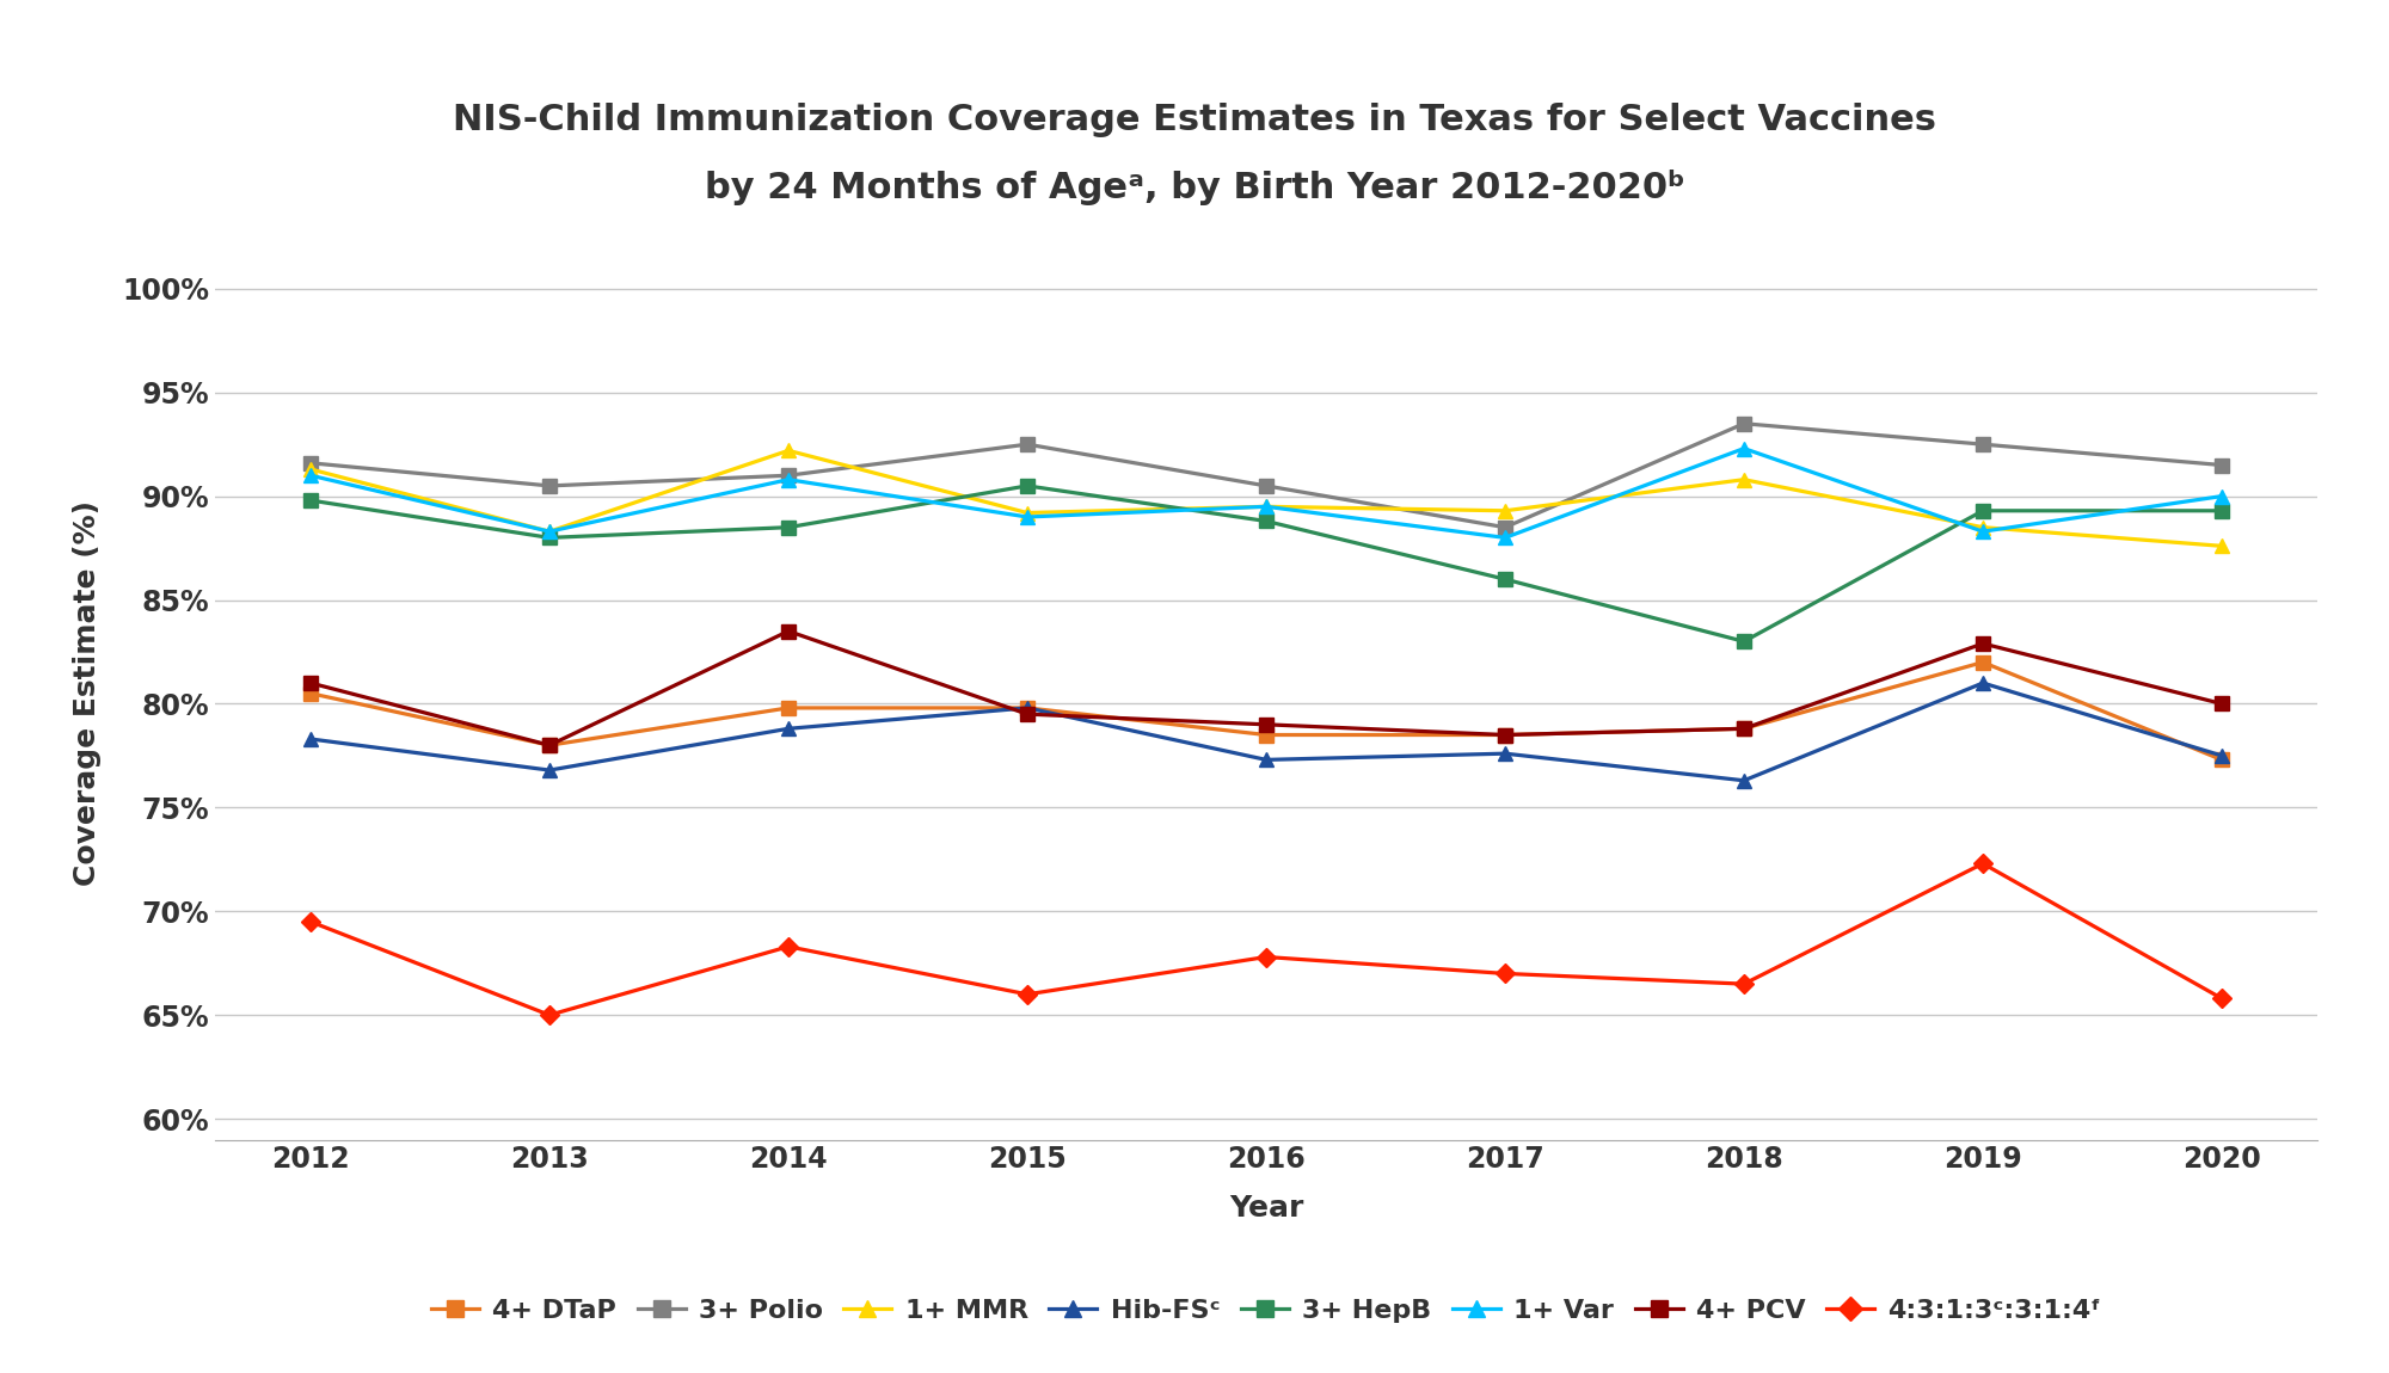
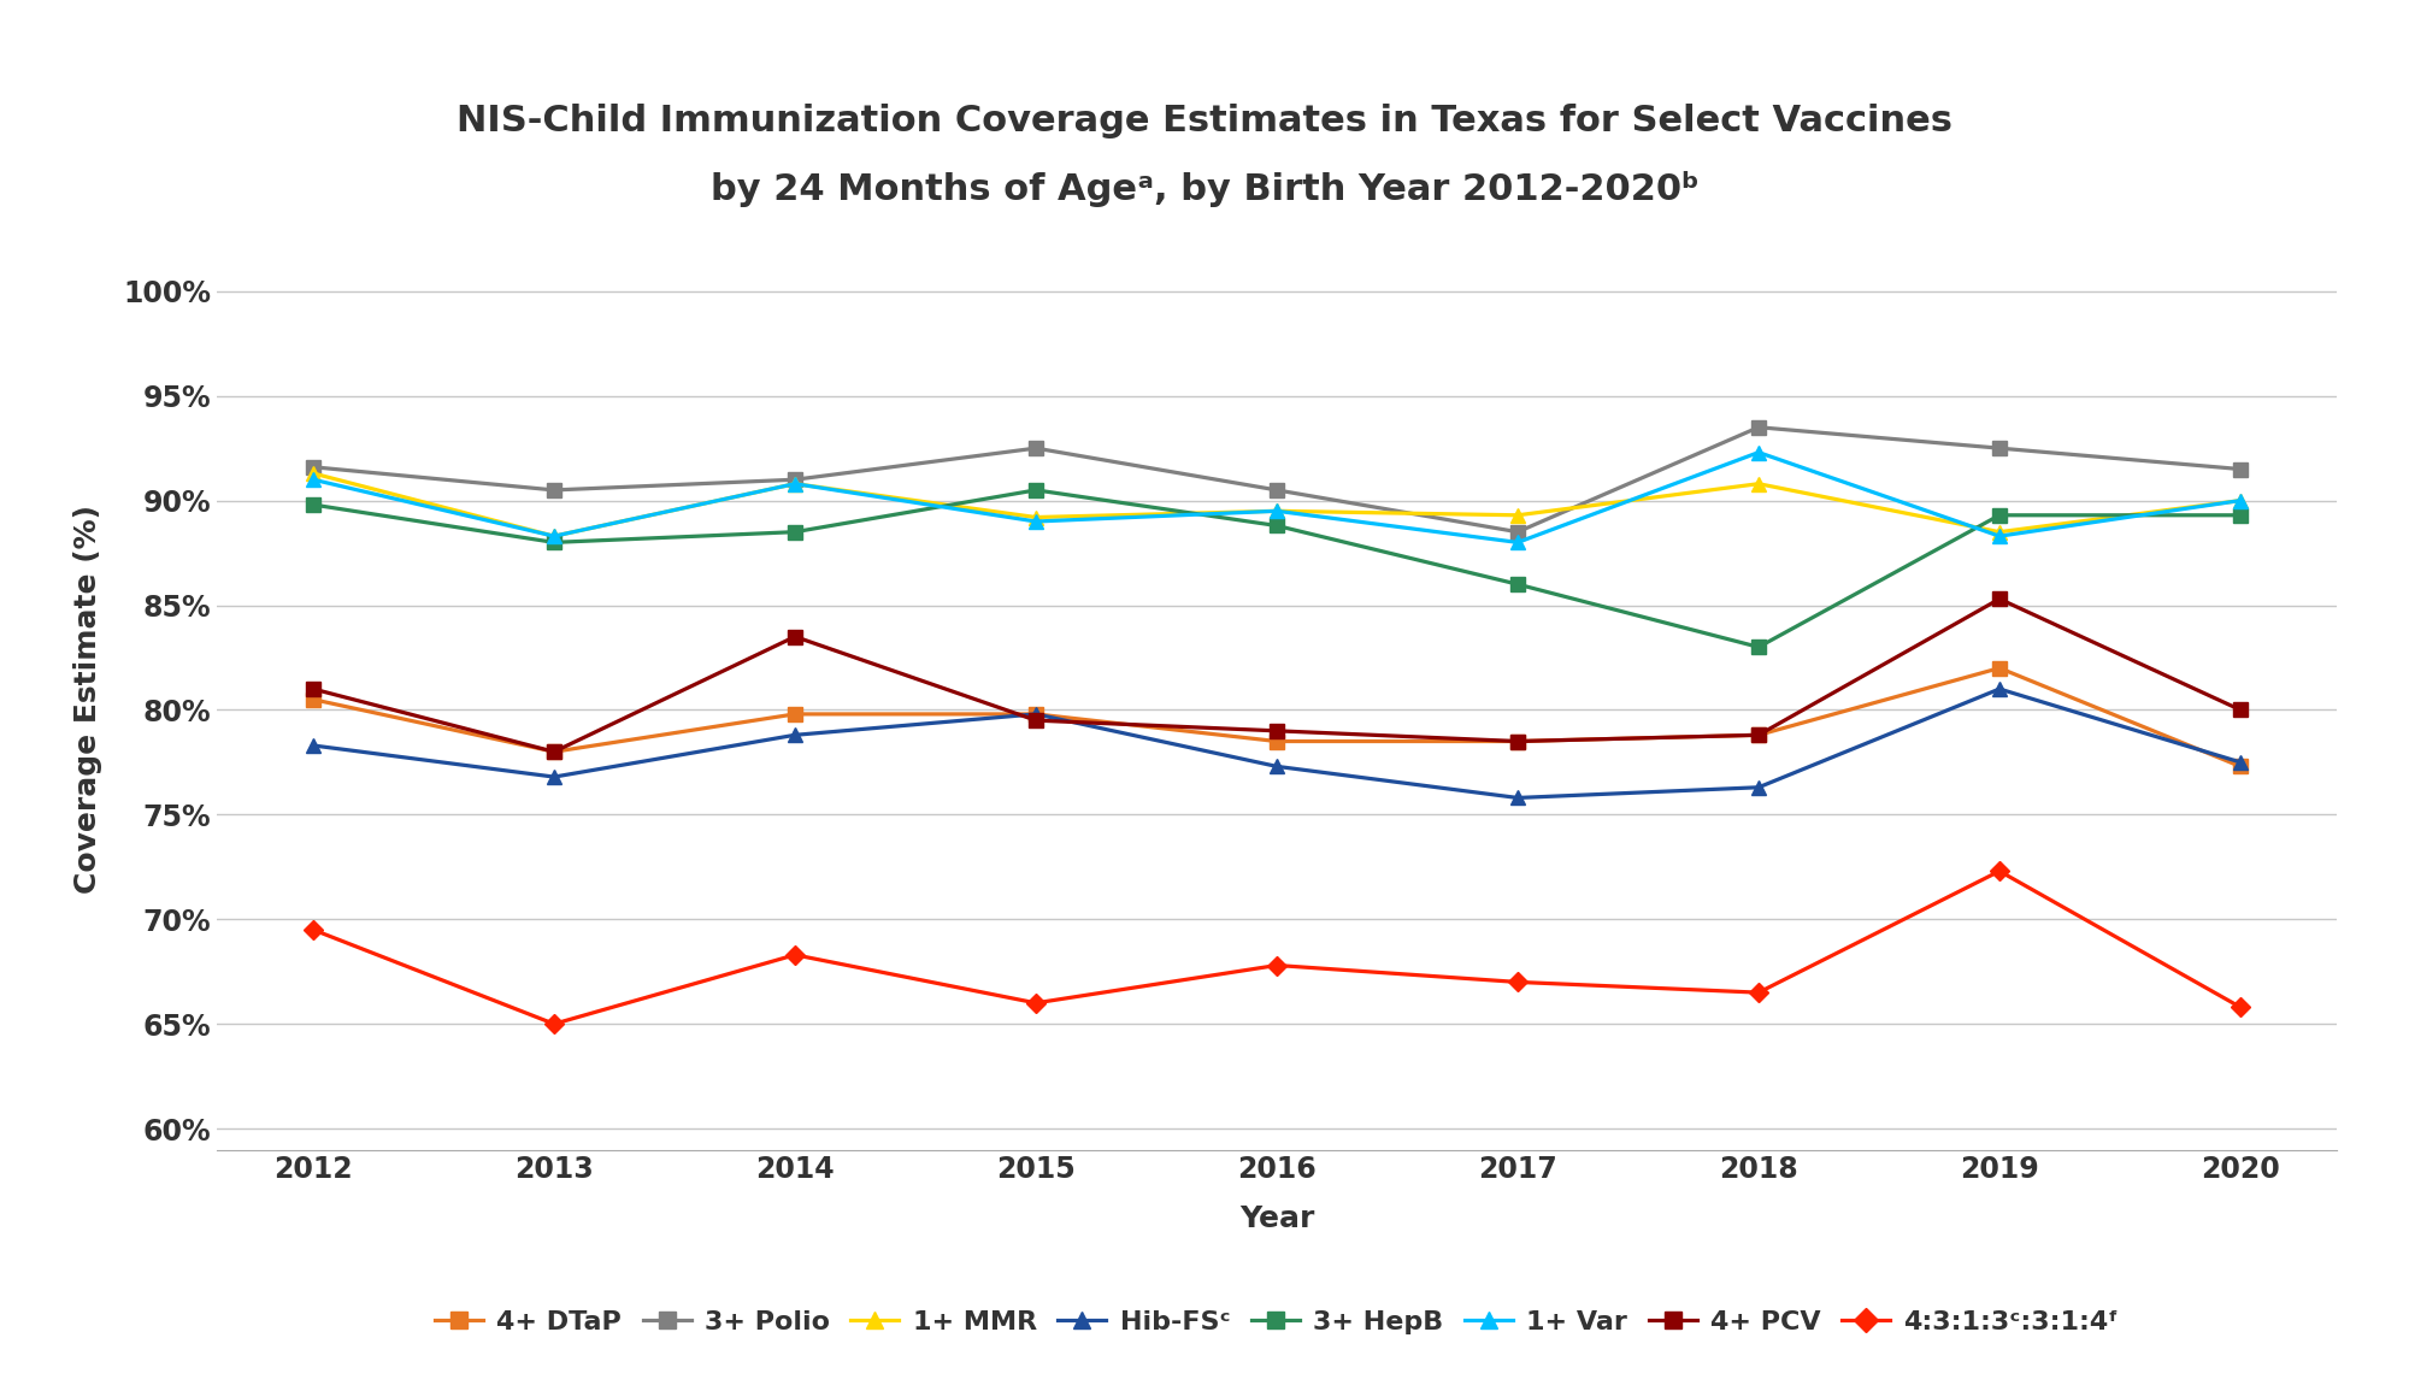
1+ MMR/2014: 92.2% -> 90.8%
Hib-FSᶜ/2017: 77.6% -> 75.8%
4+ PCV/2019: 82.9% -> 85.3%
1+ MMR/2020: 87.6% -> 90.0%
